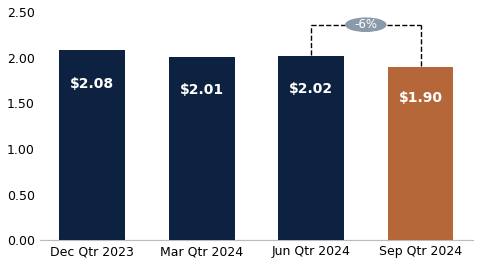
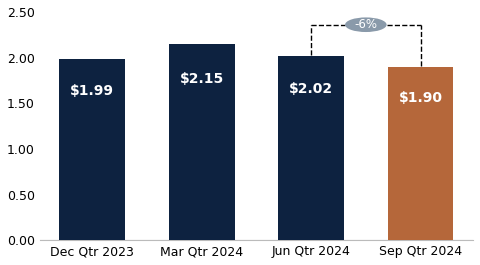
Dec Qtr 2023: $2.08 -> $1.99
Mar Qtr 2024: $2.01 -> $2.15
